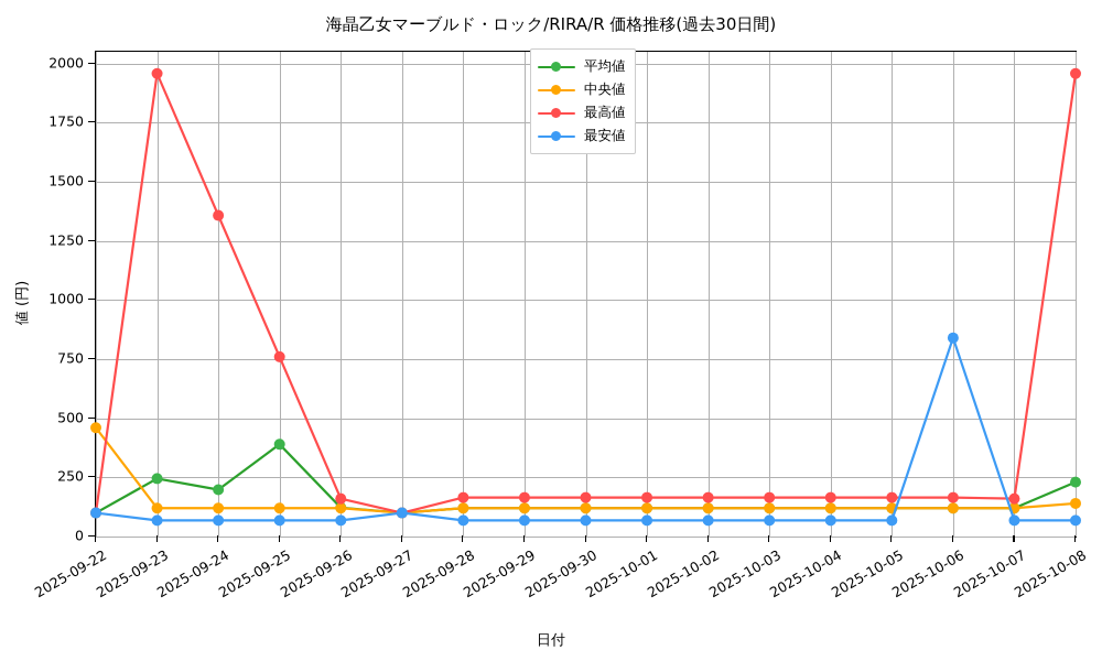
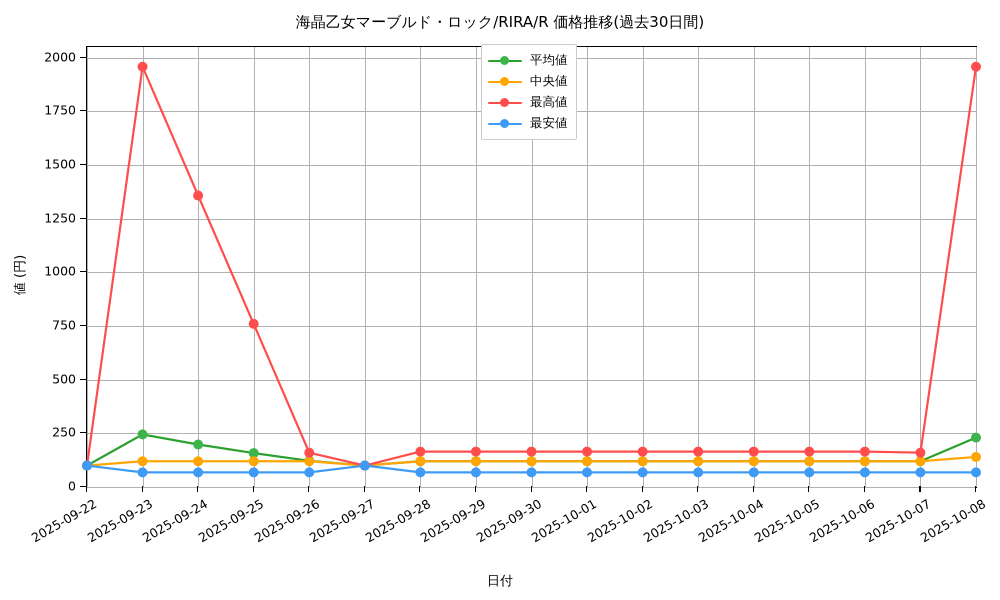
中央値/2025-09-22: 460 -> 100
平均値/2025-09-25: 390 -> 160
最安値/2025-10-06: 840 -> 70
